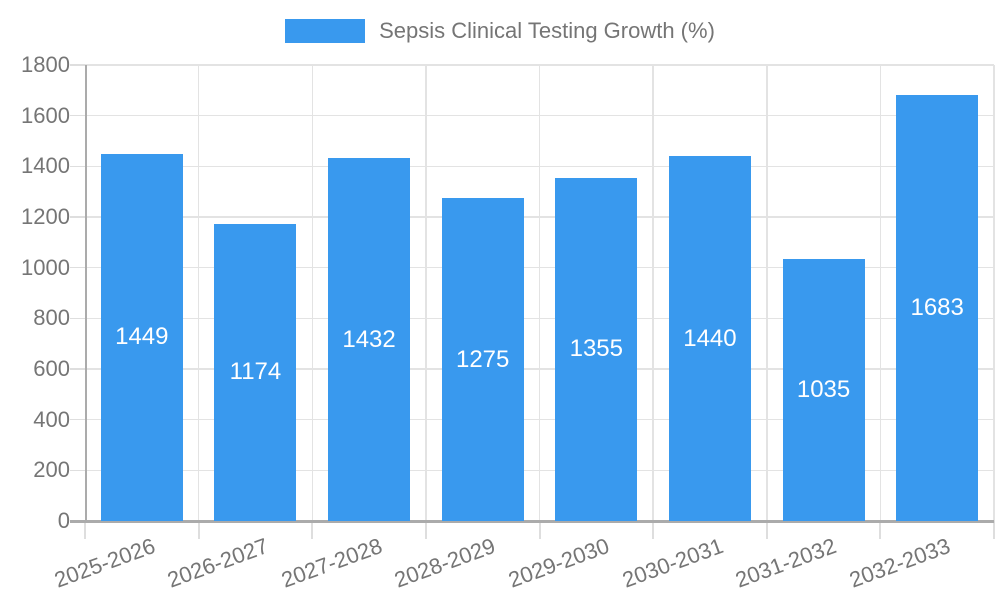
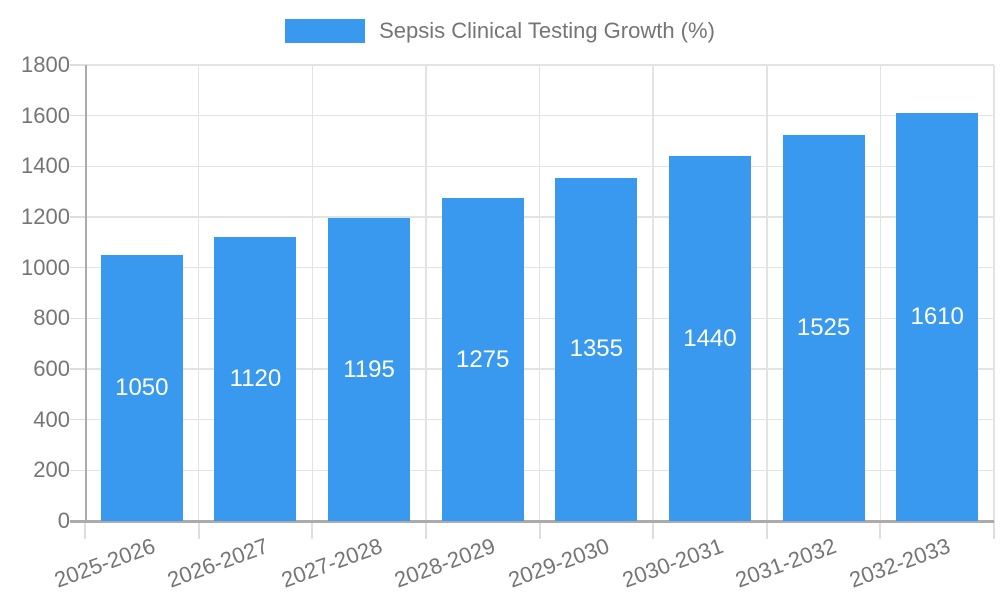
2025-2026: 1449 -> 1050
2026-2027: 1174 -> 1120
2027-2028: 1432 -> 1195
2031-2032: 1035 -> 1525
2032-2033: 1683 -> 1610
